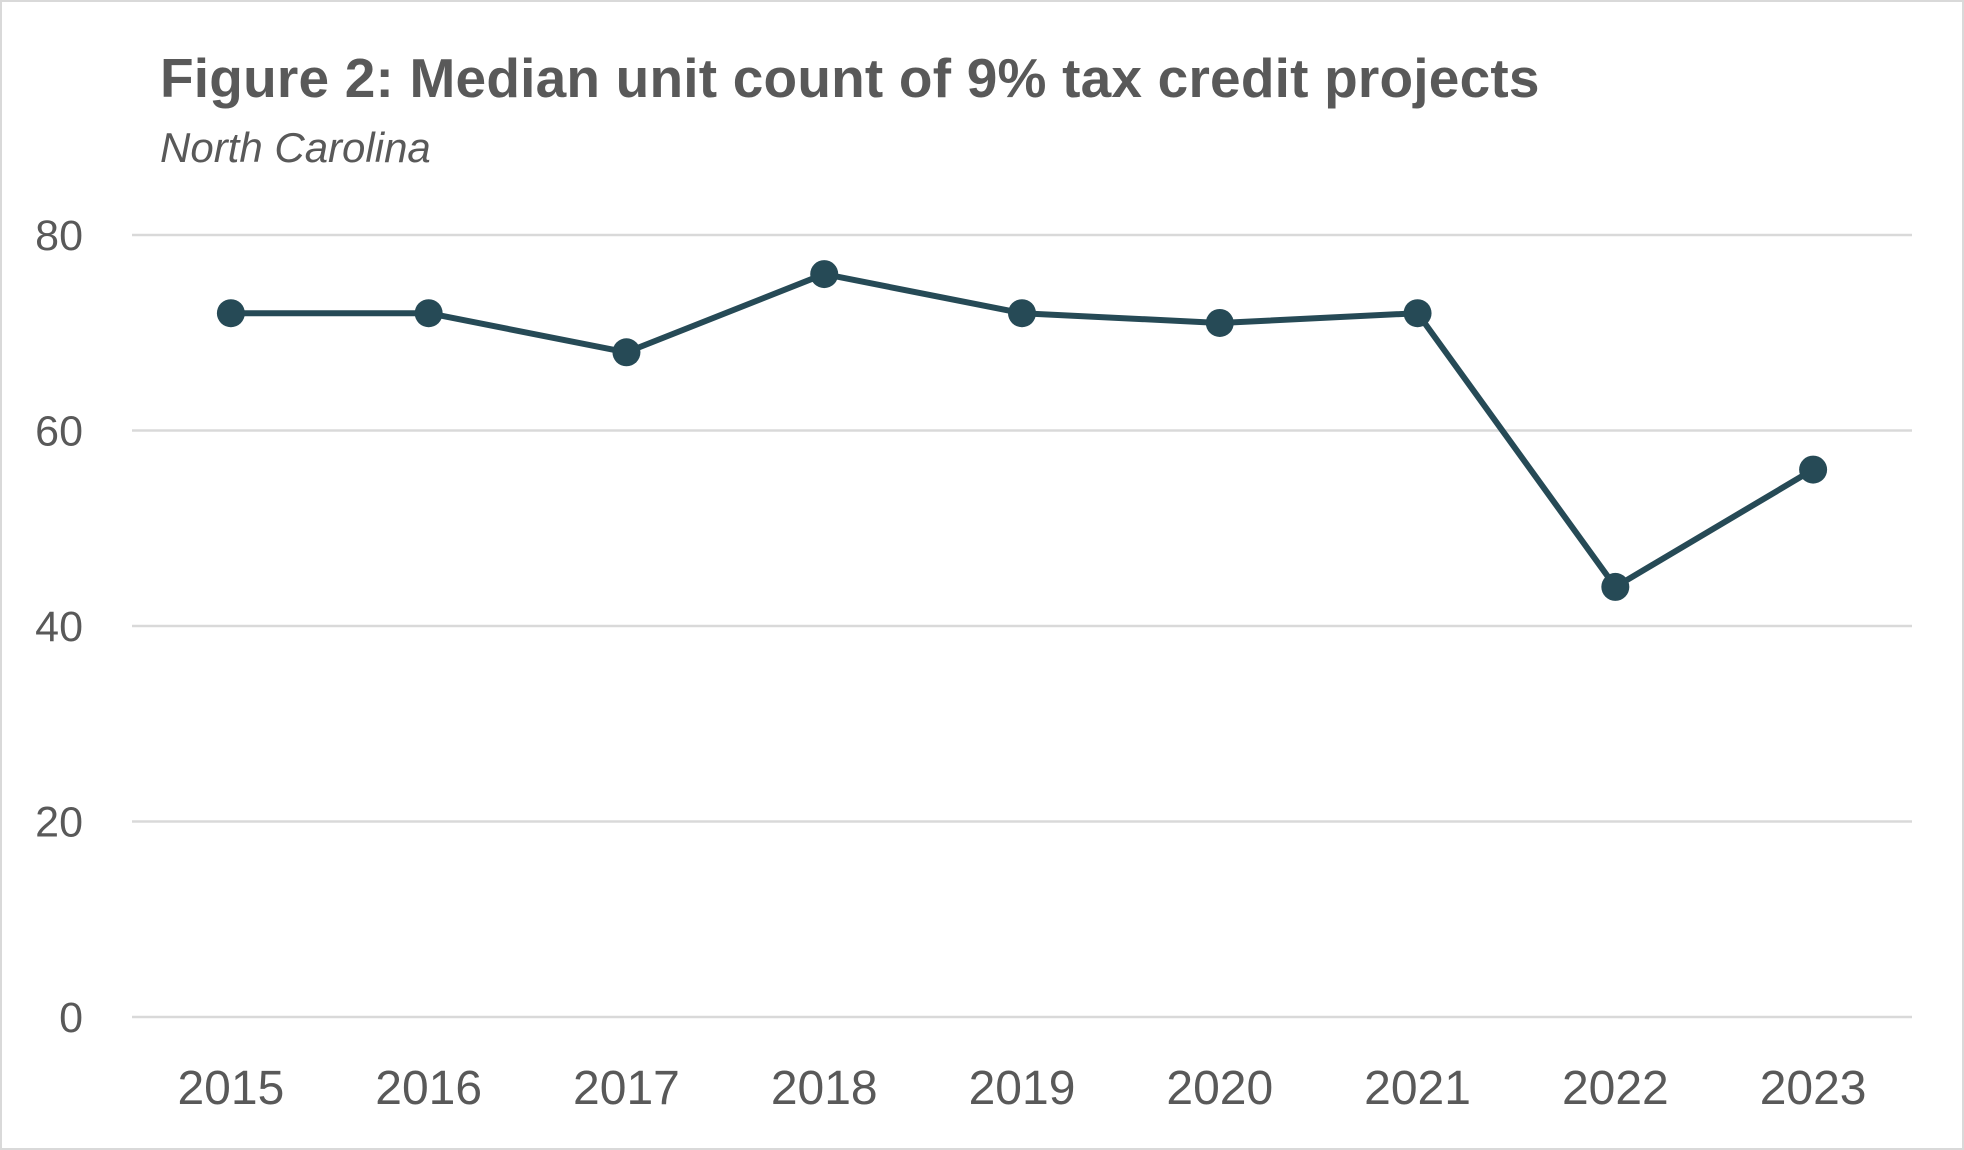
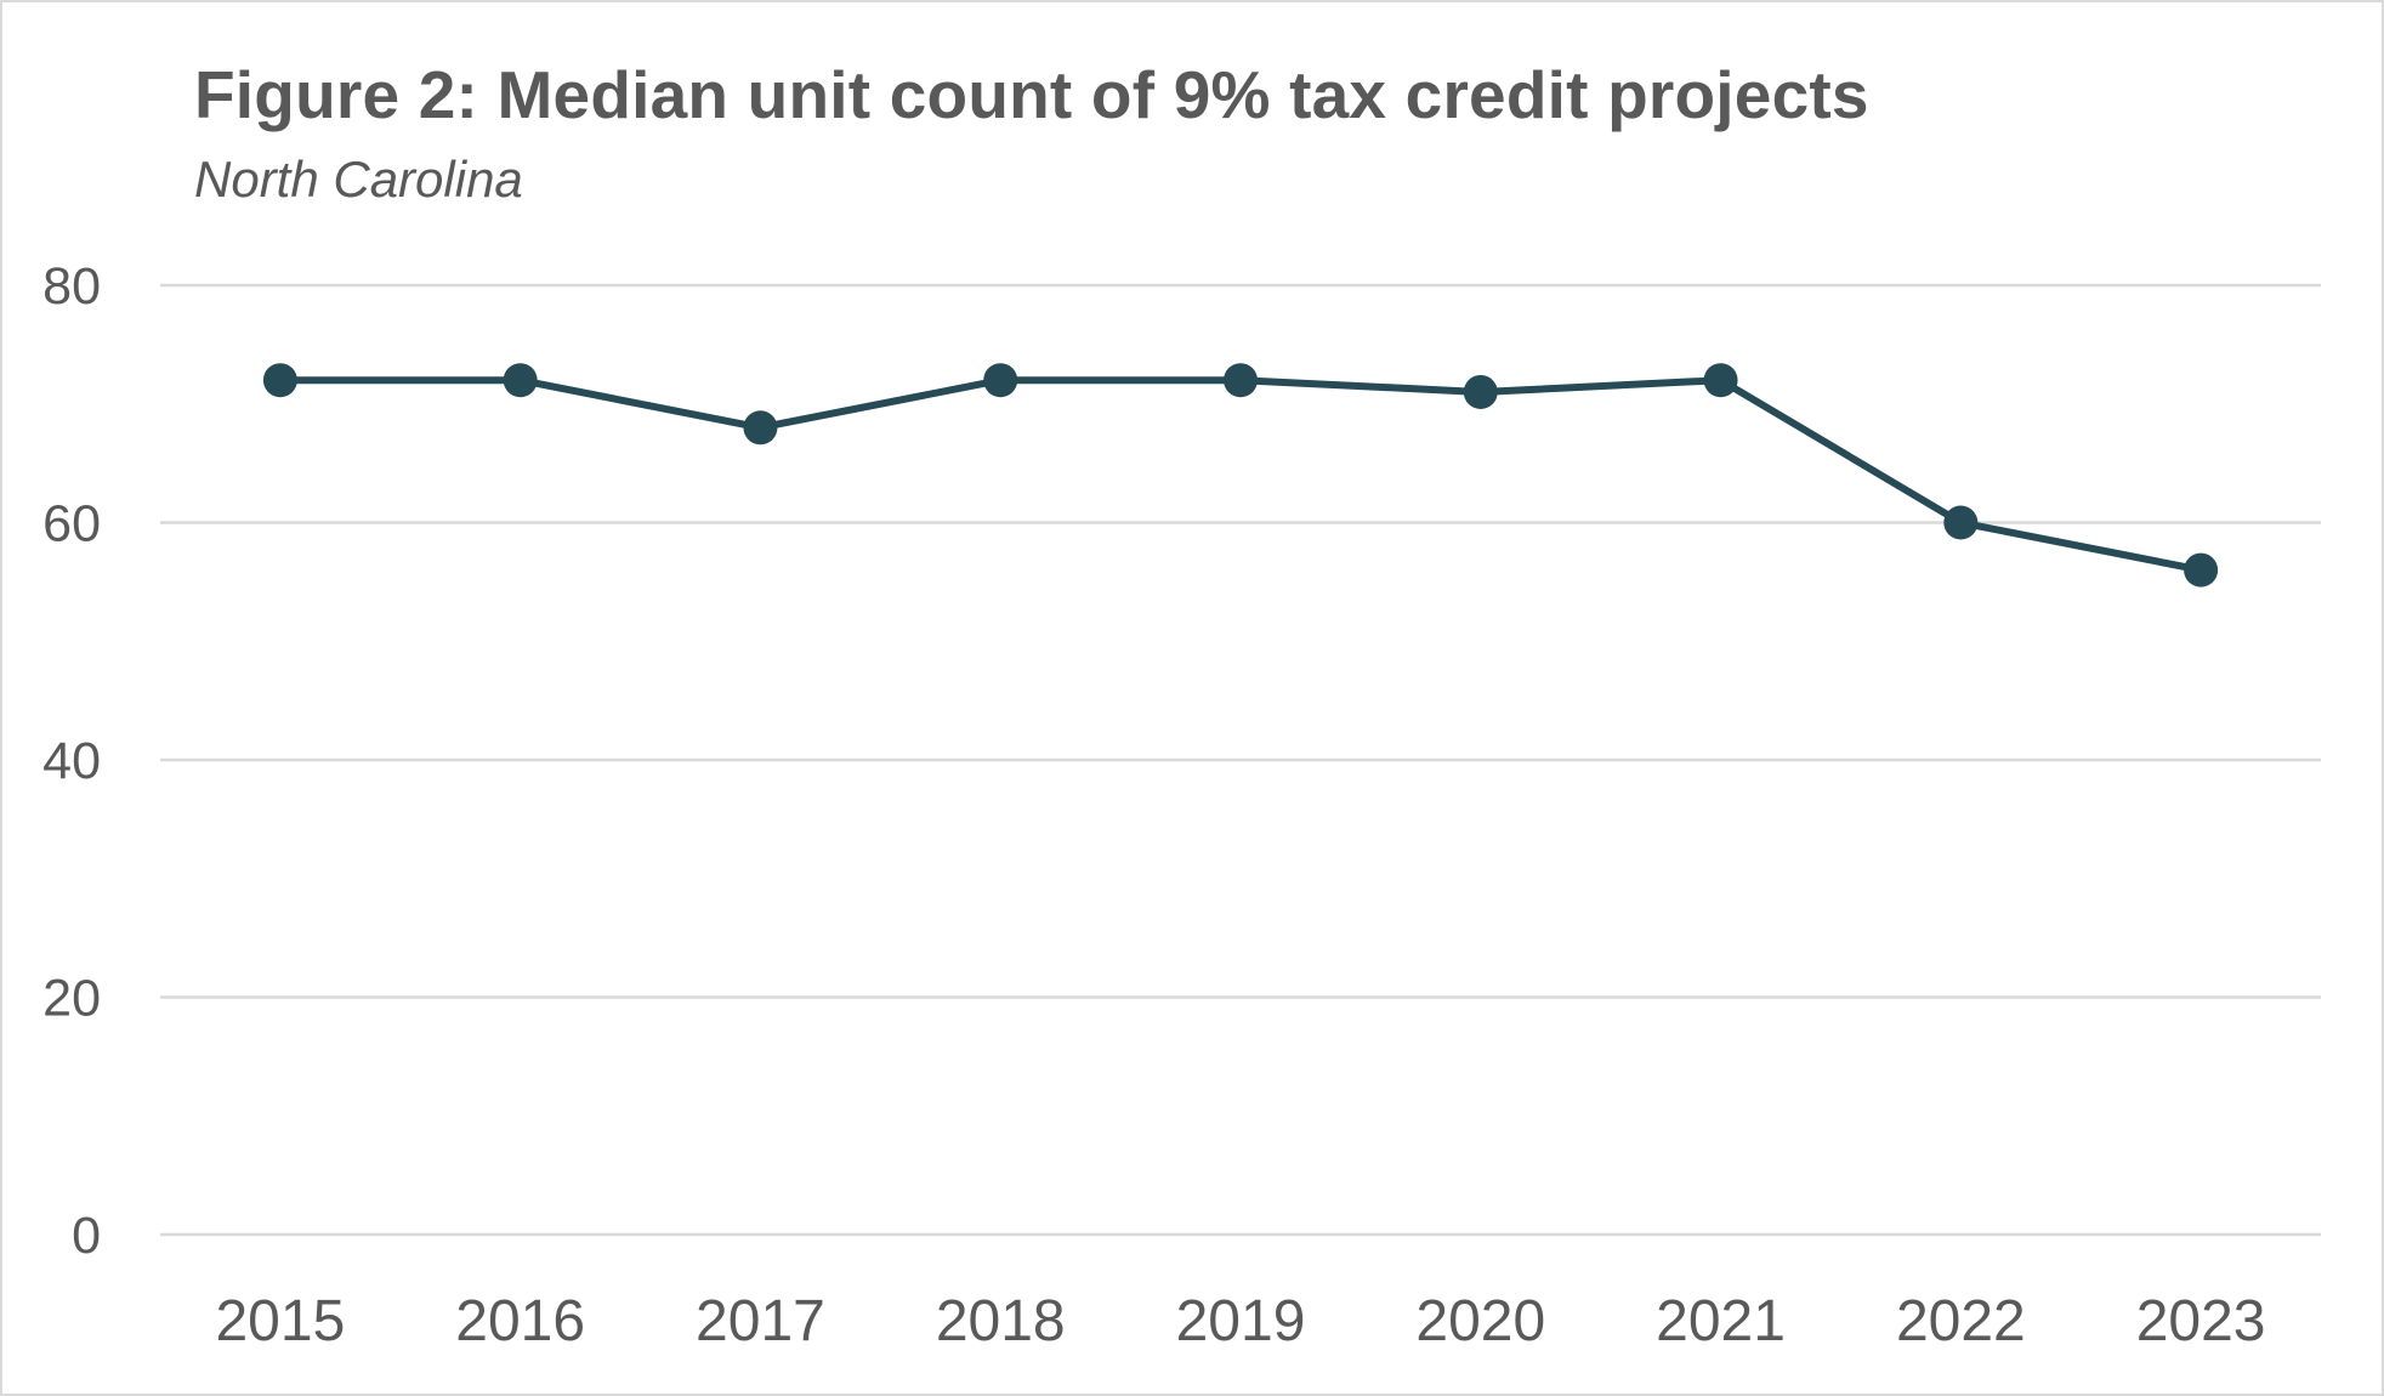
2018: 76 -> 72
2022: 44 -> 60
